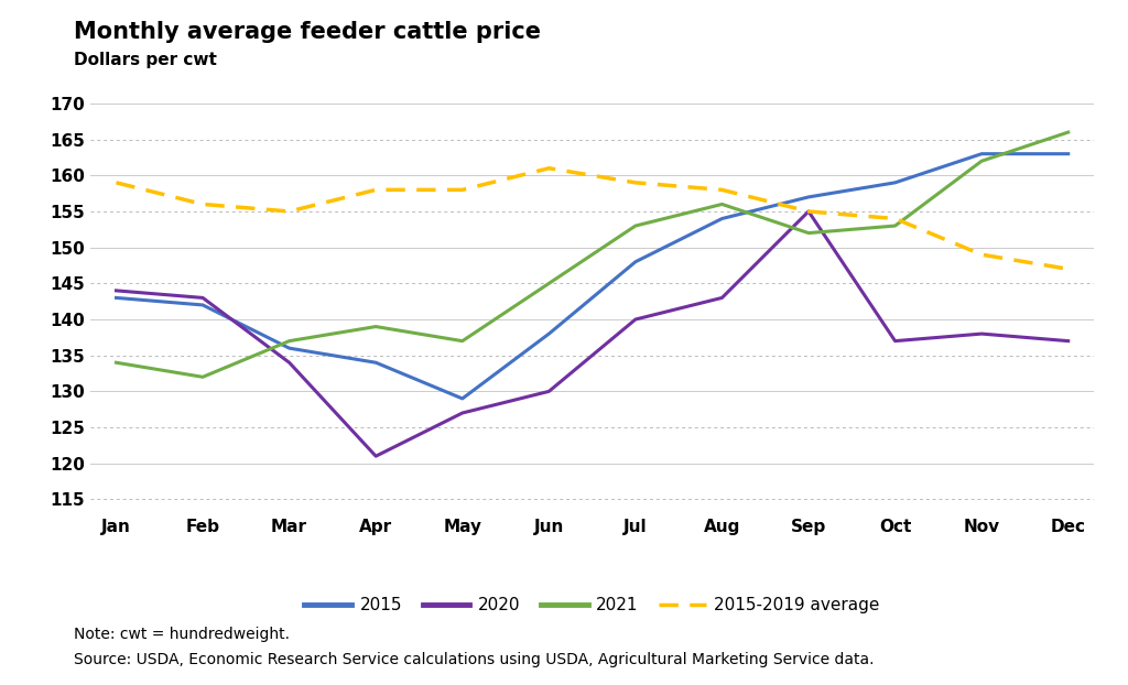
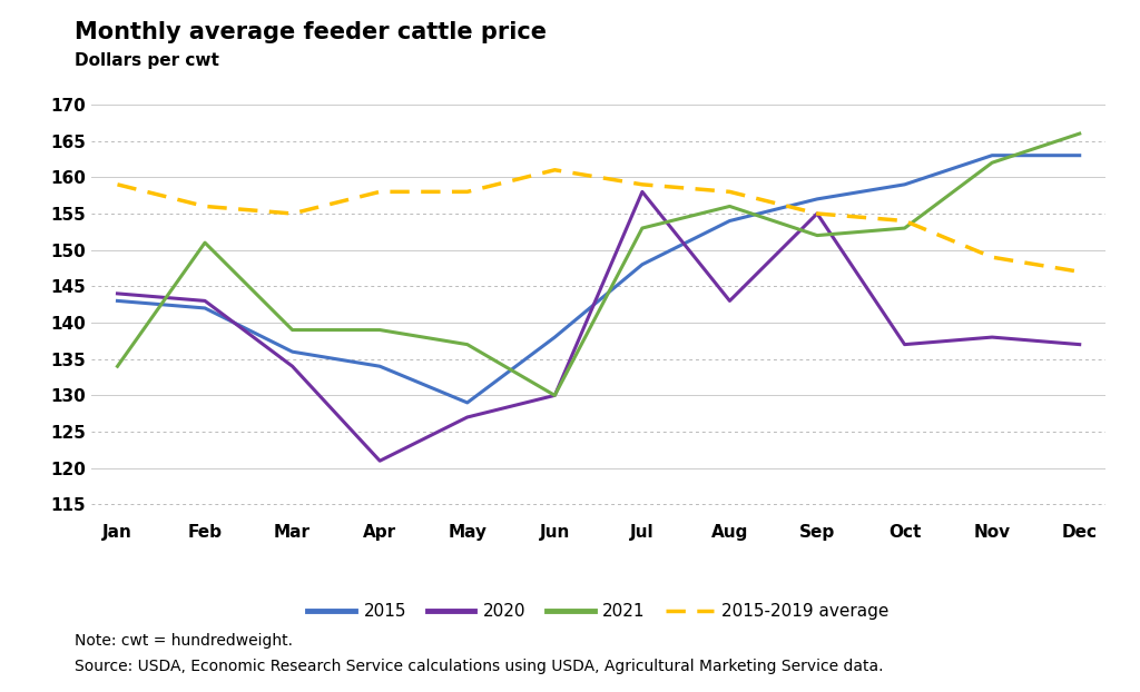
2021/Feb: 132 -> 151
2021/Mar: 137 -> 139
2021/Jun: 145 -> 130
2020/Jul: 140 -> 158
